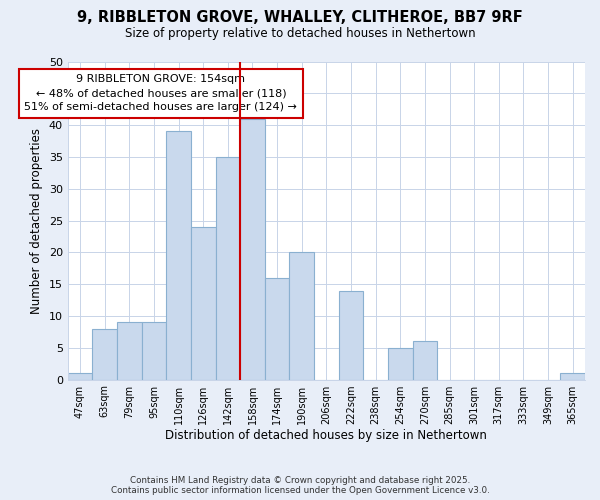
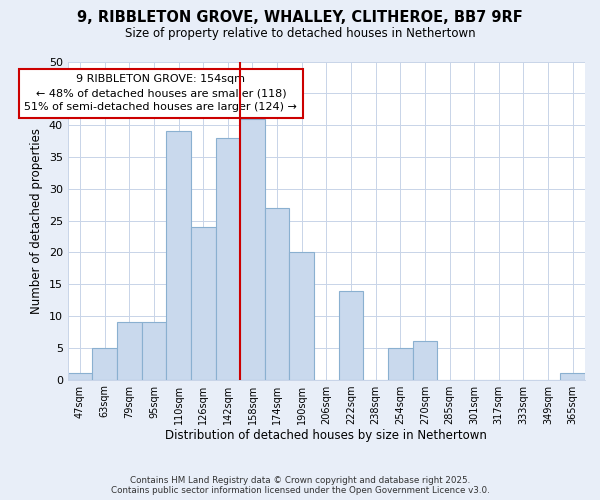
63sqm: 8 -> 5
142sqm: 35 -> 38
174sqm: 16 -> 27
